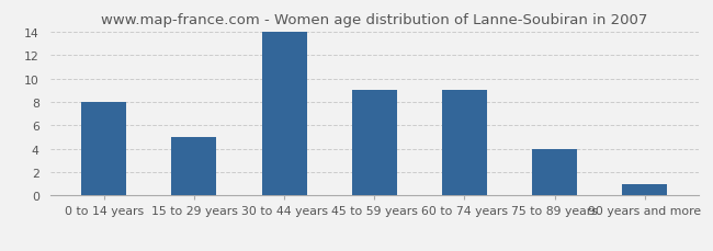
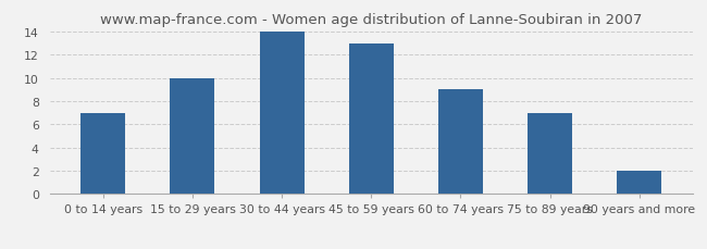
0 to 14 years: 8 -> 7
15 to 29 years: 5 -> 10
45 to 59 years: 9 -> 13
75 to 89 years: 4 -> 7
90 years and more: 1 -> 2
